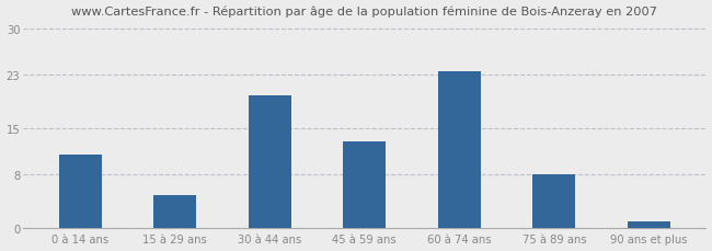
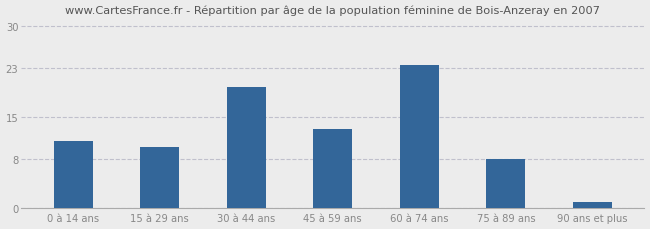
15 à 29 ans: 5.0 -> 10.0
